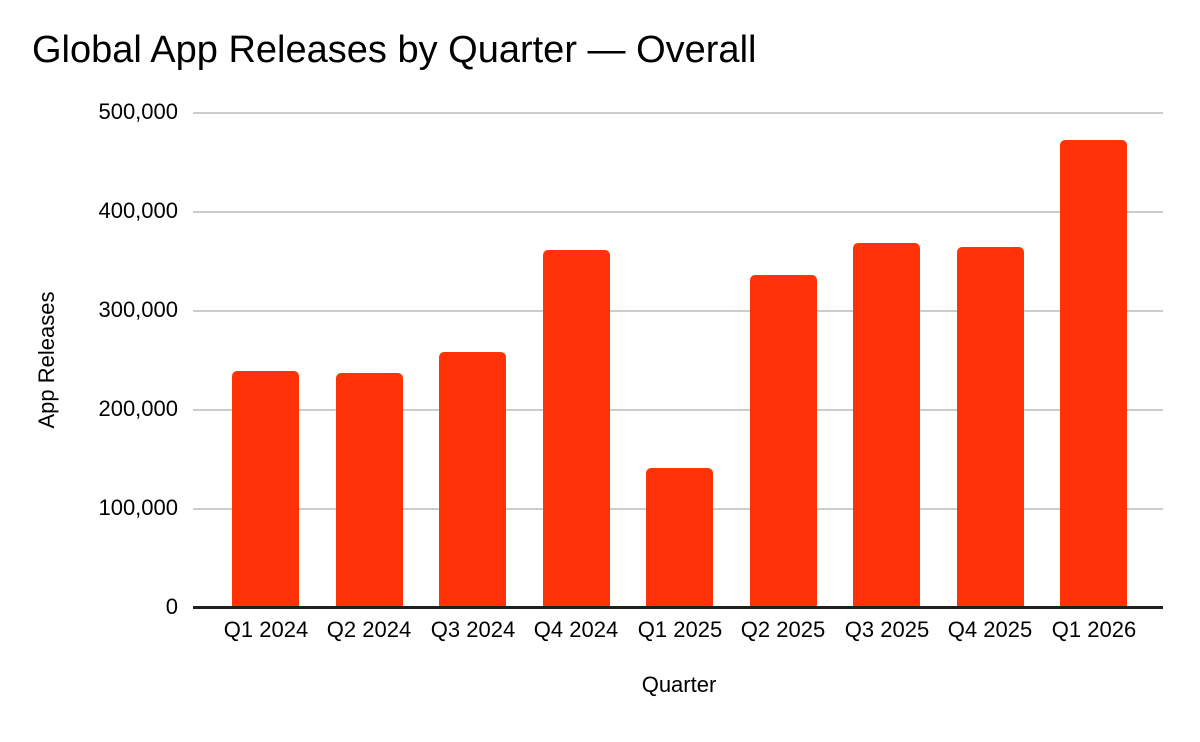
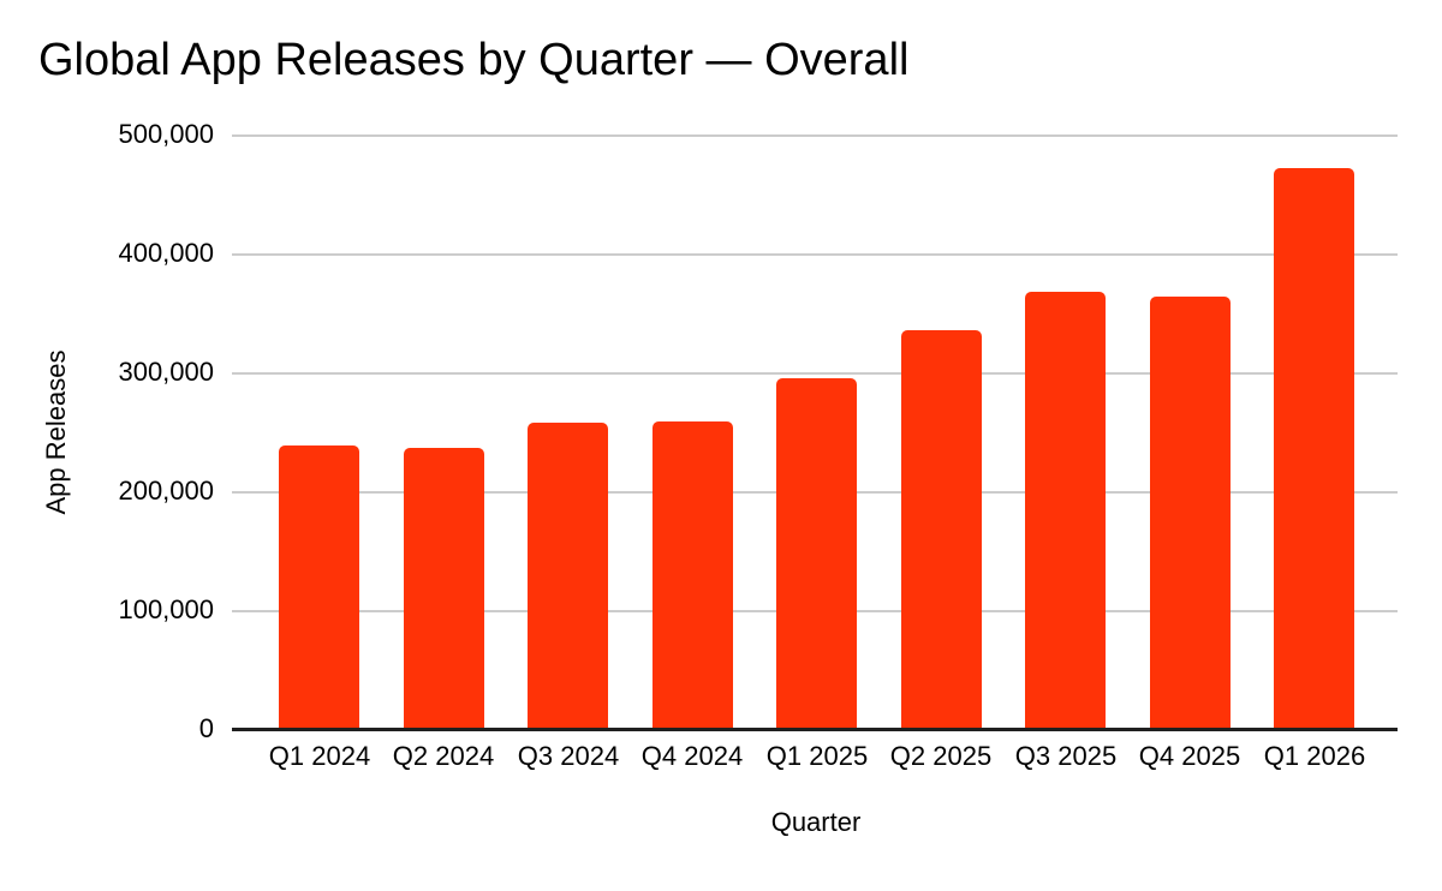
Q4 2024: 360000 -> 260000
Q1 2025: 140000 -> 300000
